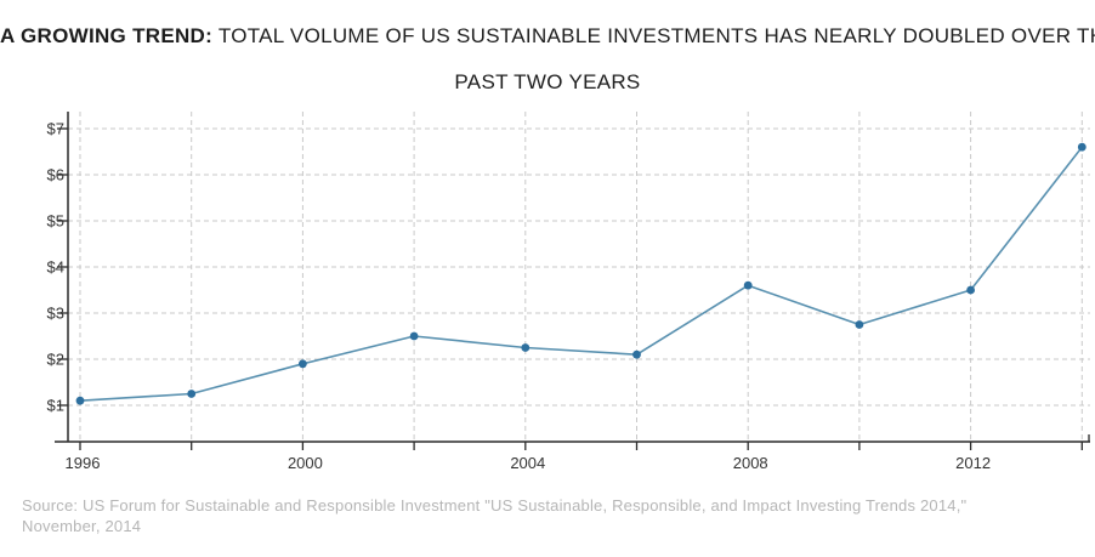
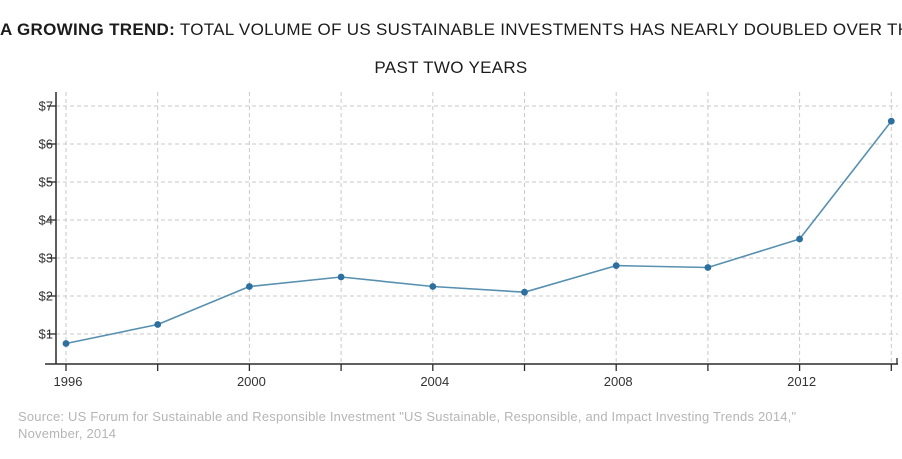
1996: $1.1 -> $0.8
2000: $1.9 -> $2.2
2008: $3.6 -> $2.8
